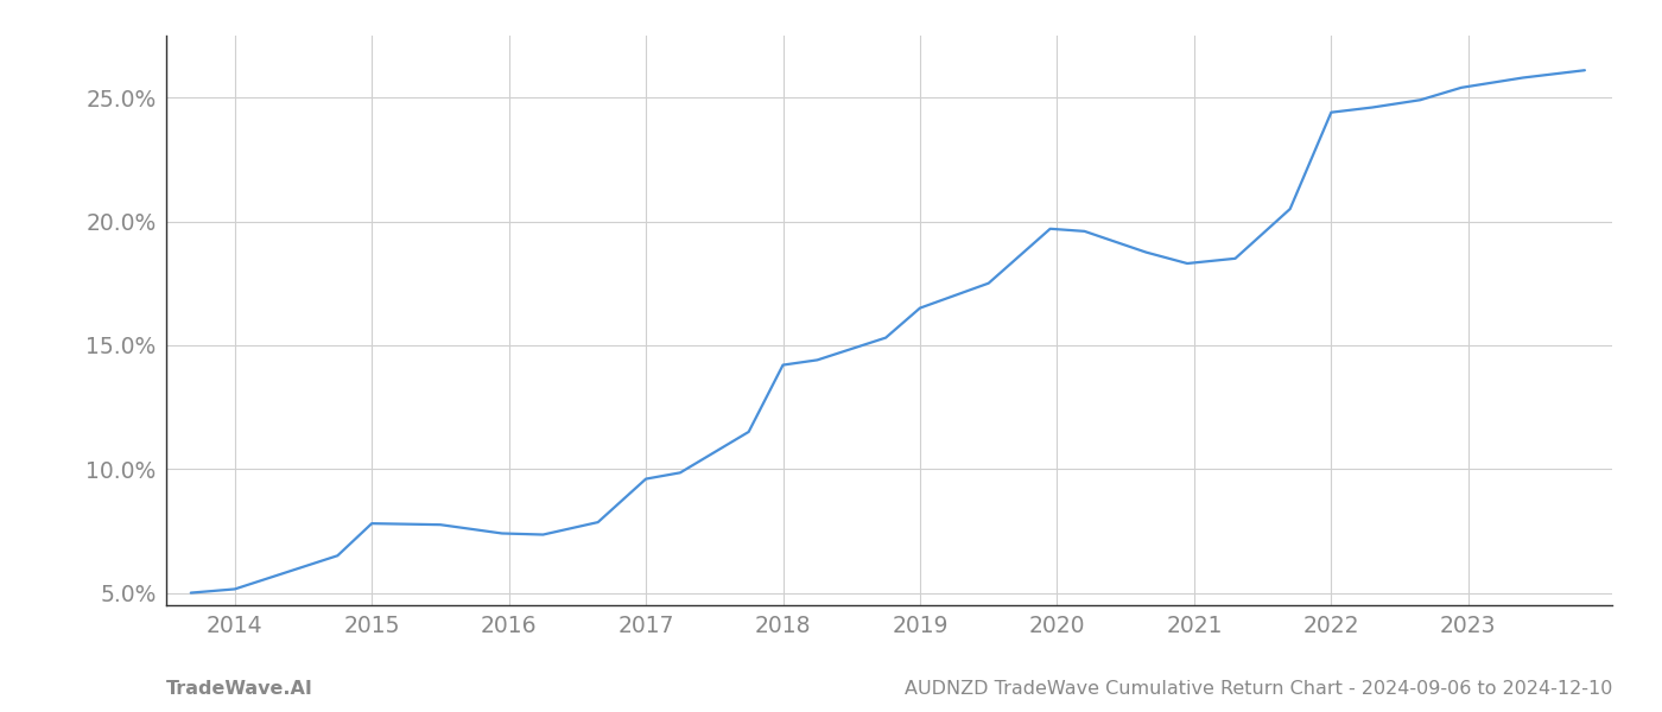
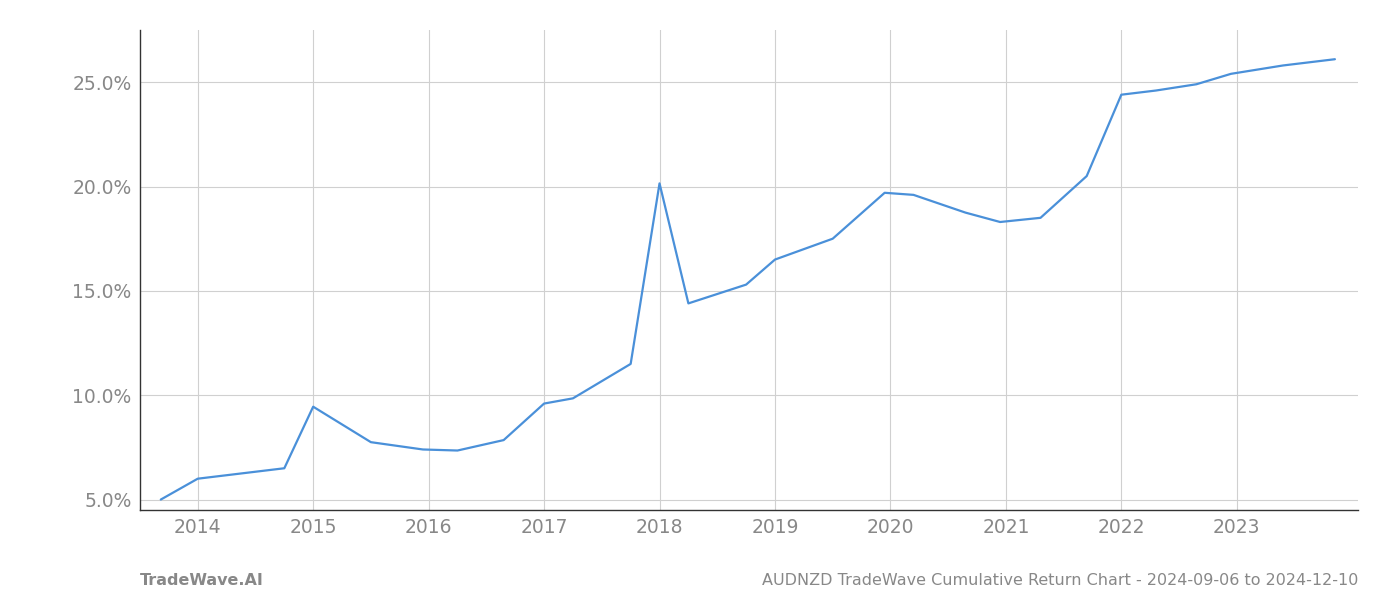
2014: 5.15% -> 6.00%
2015: 7.80% -> 9.45%
2018: 14.20% -> 20.15%
